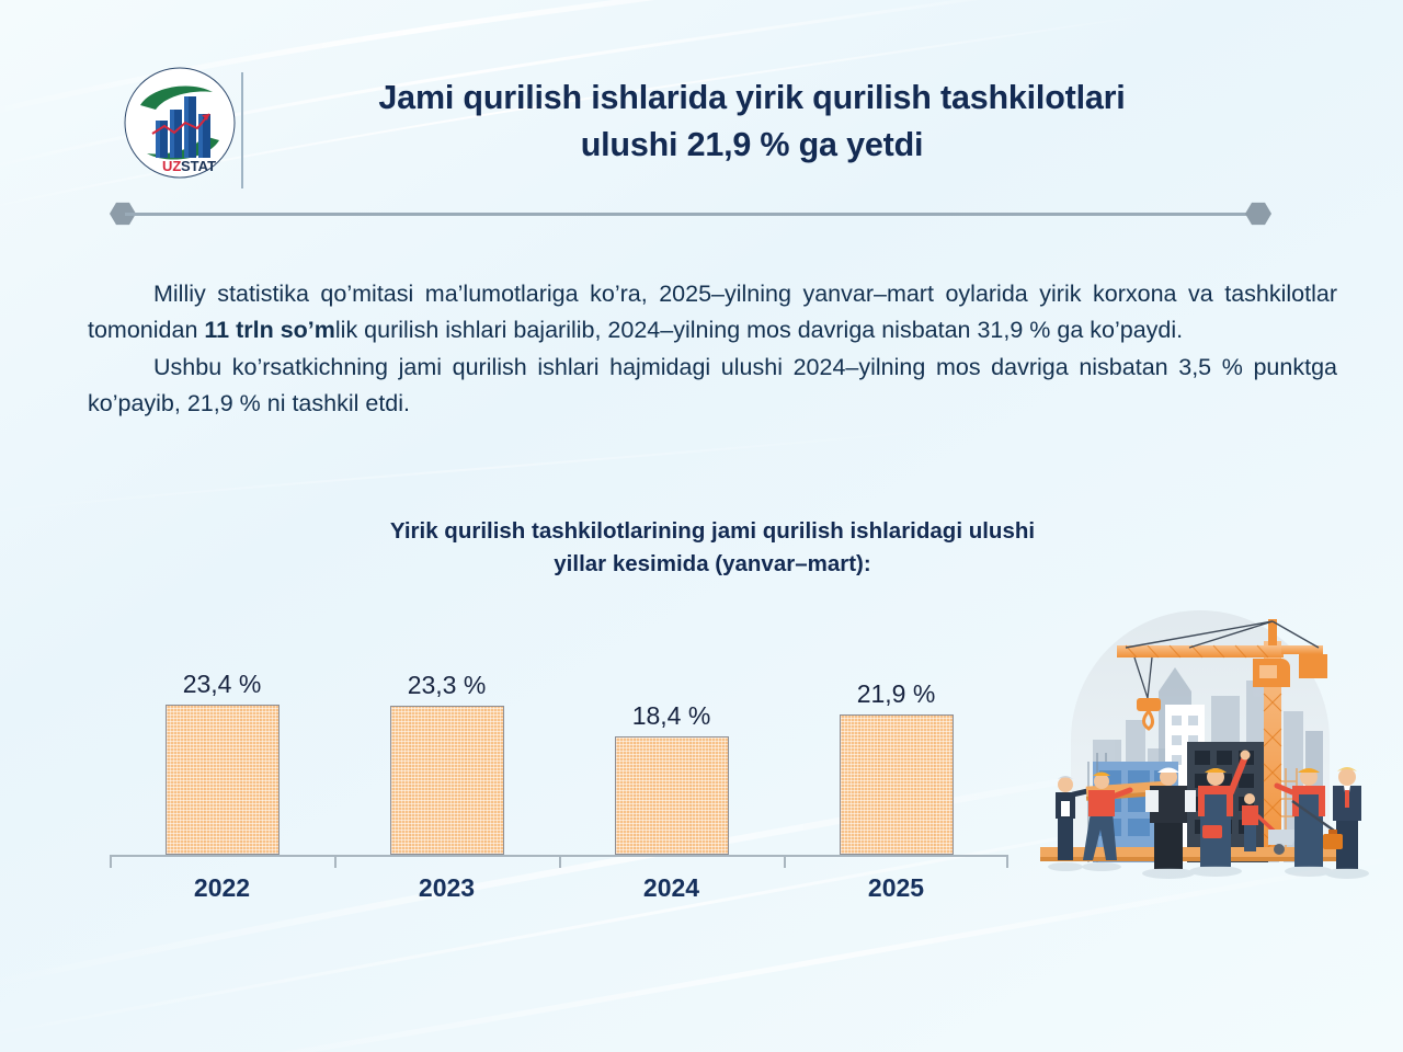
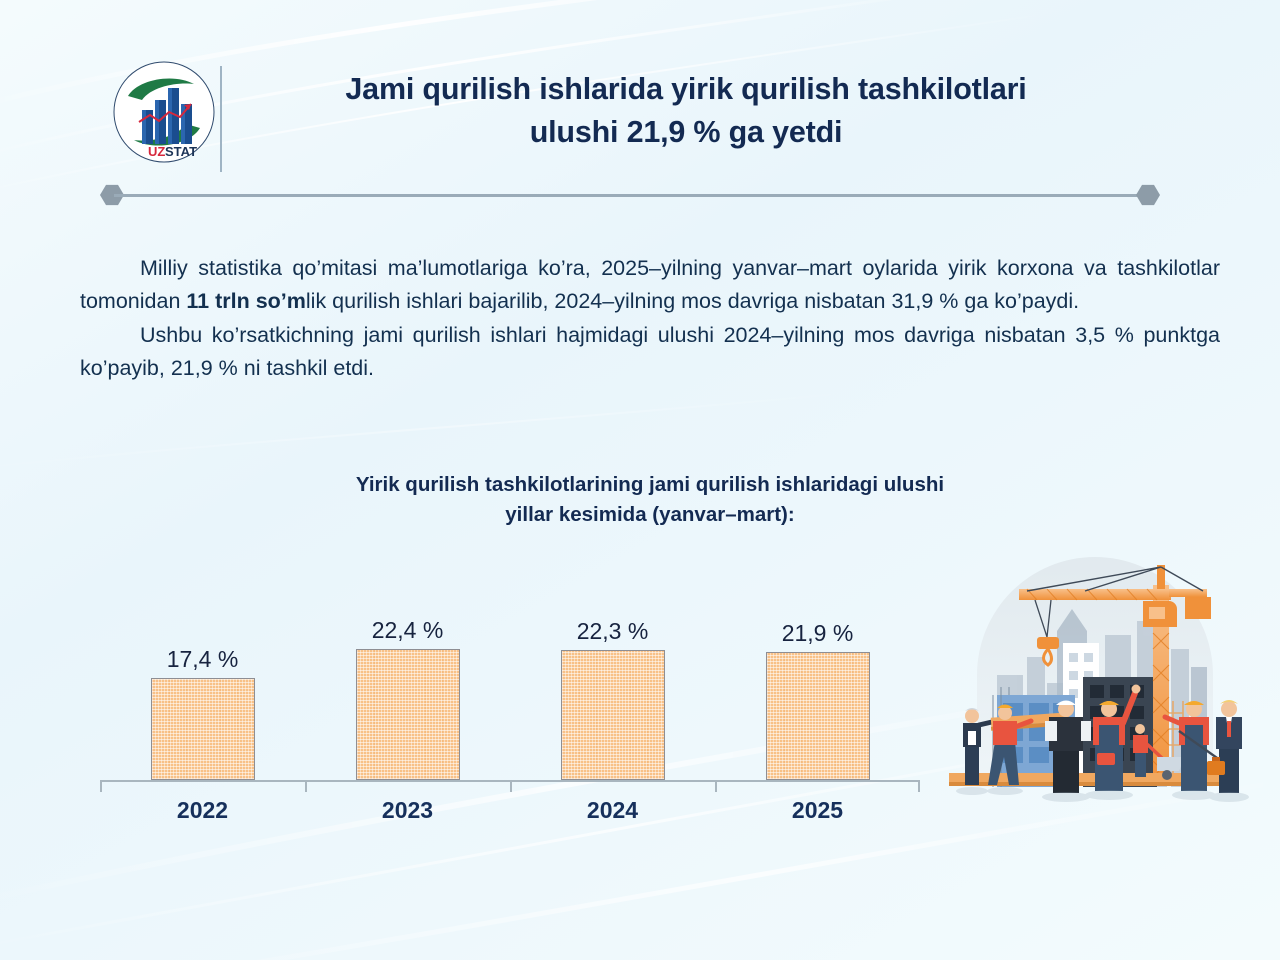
2022: 23,4 -> 17,4
2023: 23,3 -> 22,4
2024: 18,4 -> 22,3
